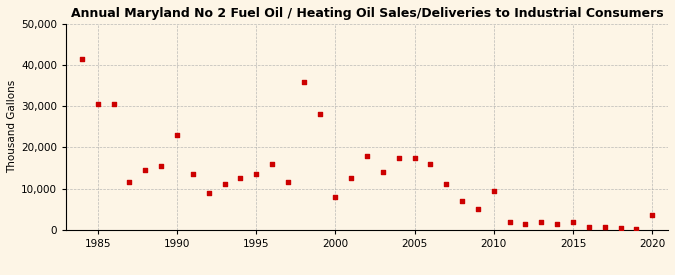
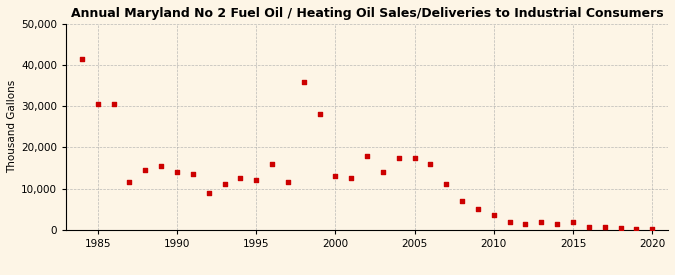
1990: 23,000 -> 14,000
1995: 13,500 -> 12,000
2000: 8,000 -> 13,000
2010: 9,500 -> 3,500
2020: 3,500 -> 200
